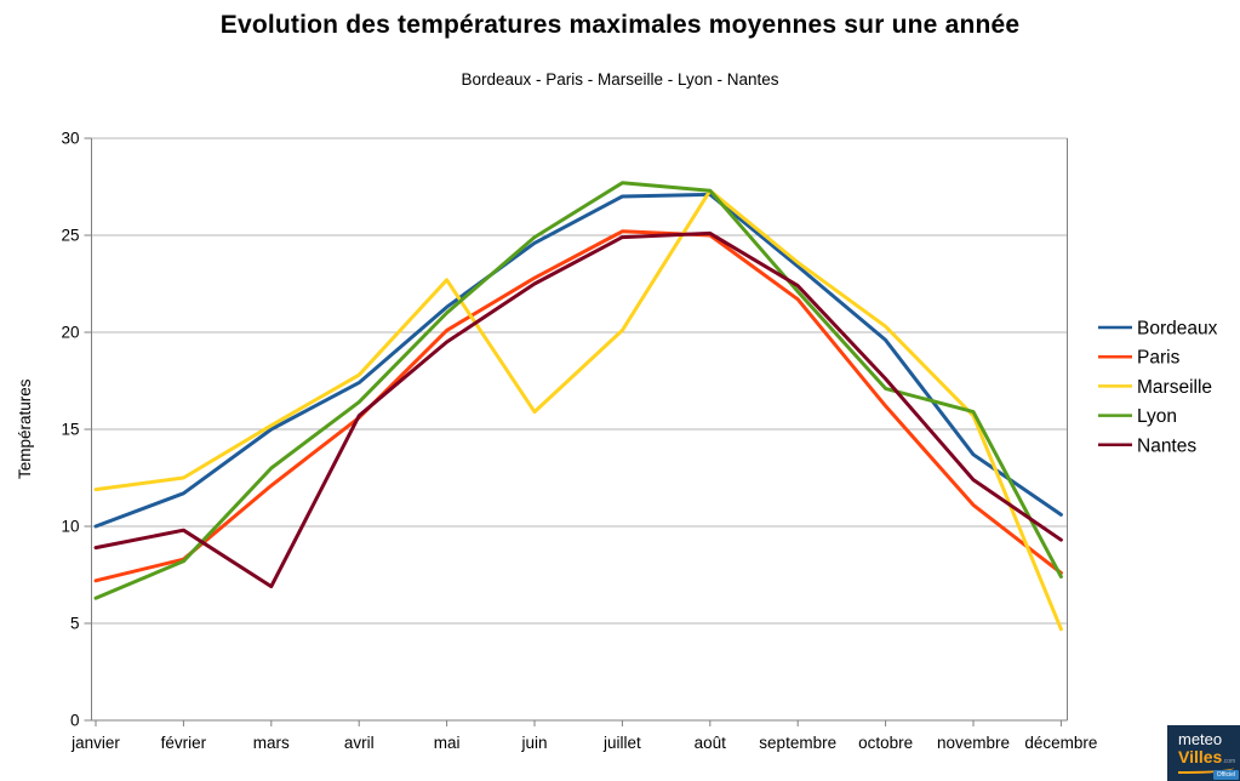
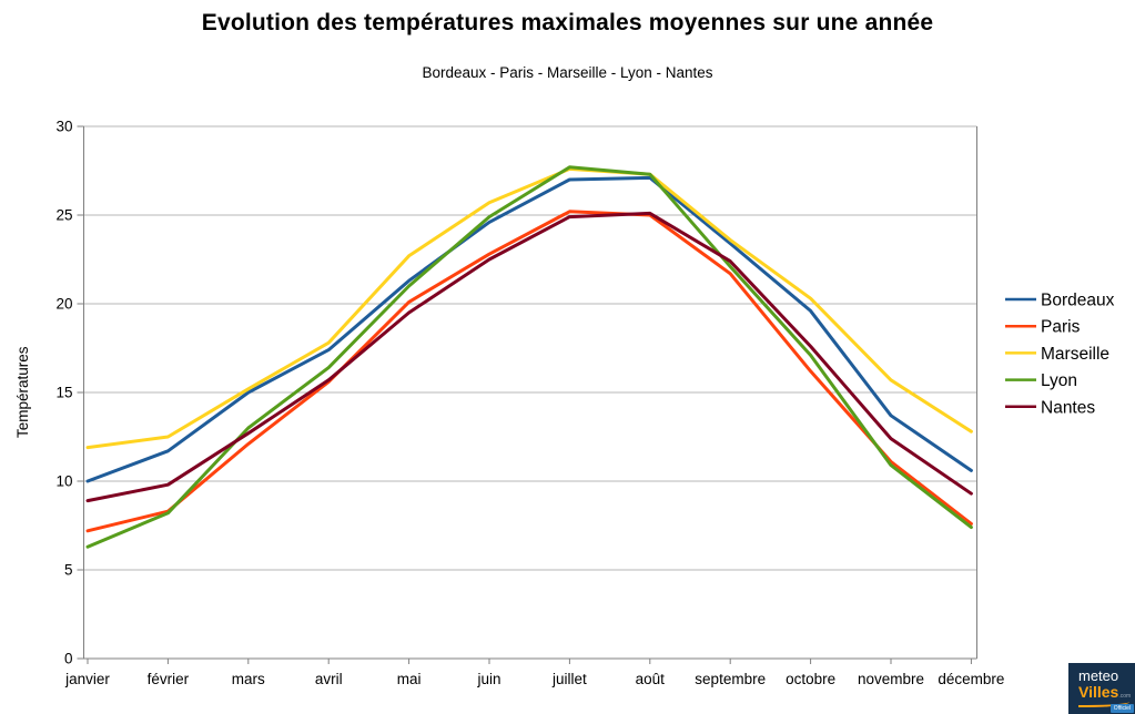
Nantes/mars: 6.9 -> 12.7
Marseille/juin: 15.9 -> 25.7
Marseille/juillet: 20.1 -> 27.6
Lyon/novembre: 15.9 -> 10.9
Marseille/décembre: 4.7 -> 12.8
